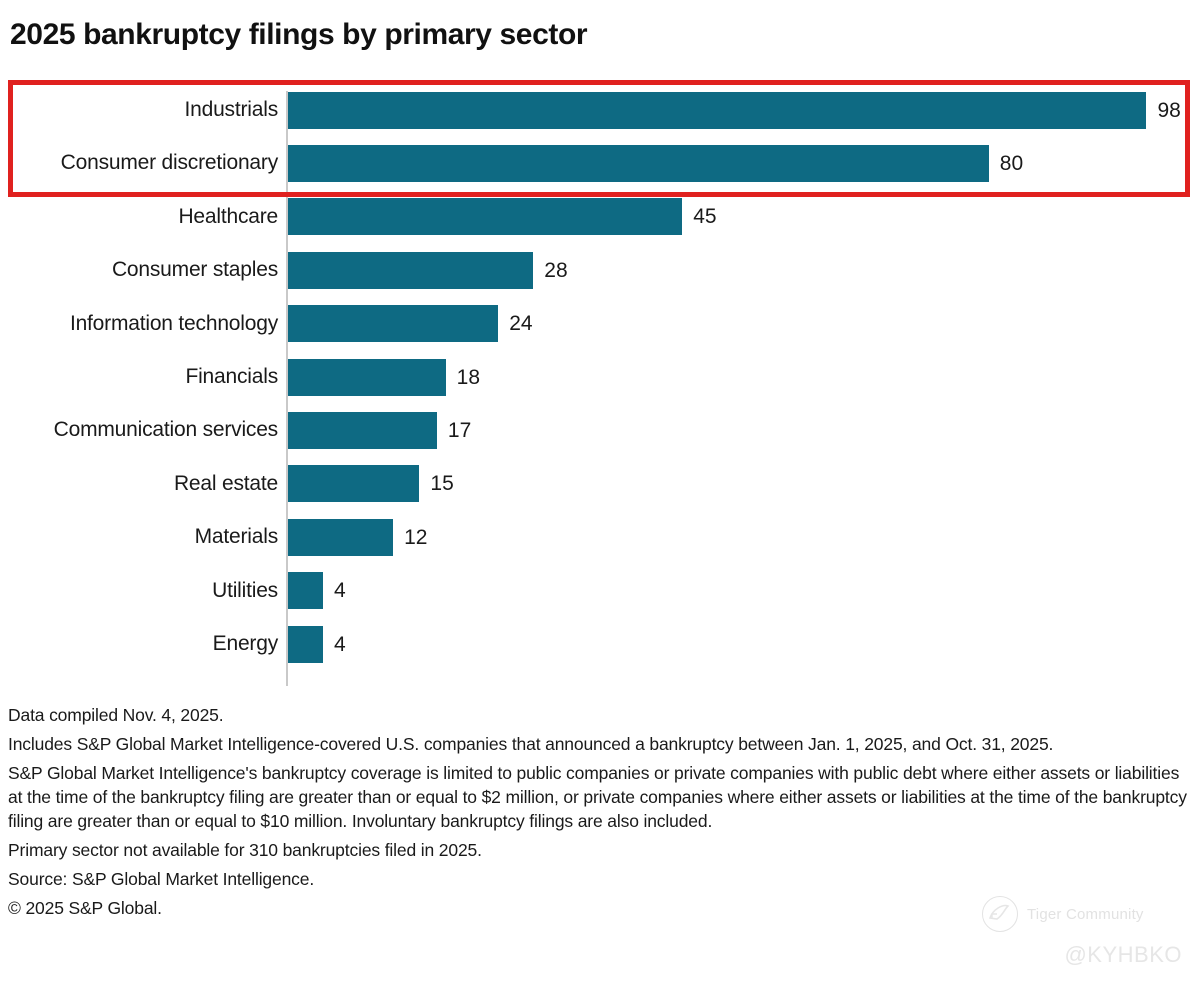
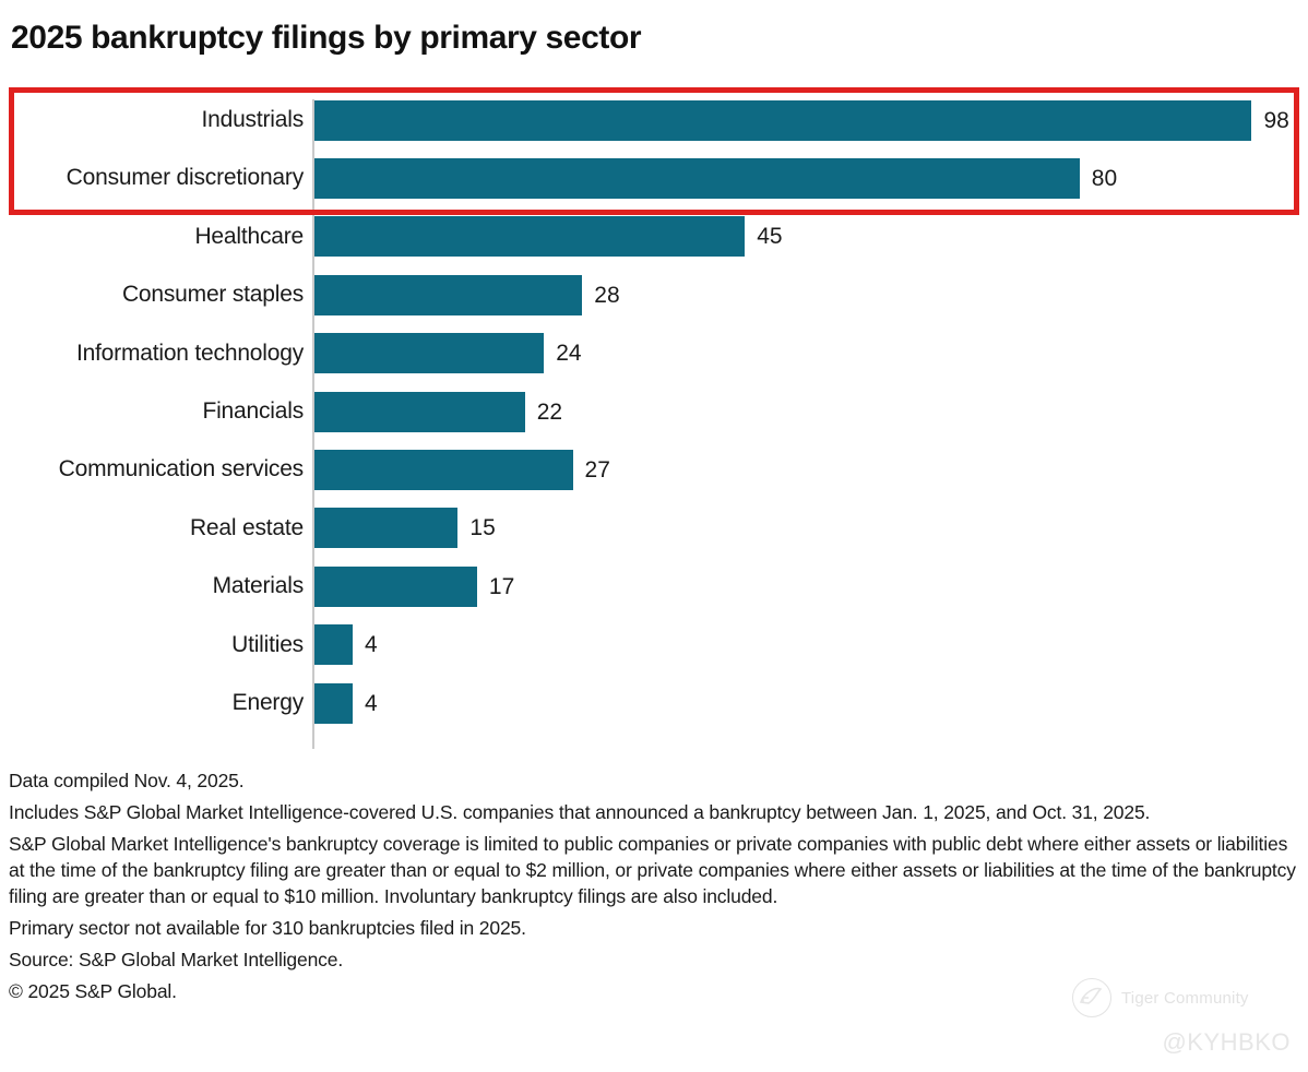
Financials: 18 -> 22
Communication services: 17 -> 27
Materials: 12 -> 17
